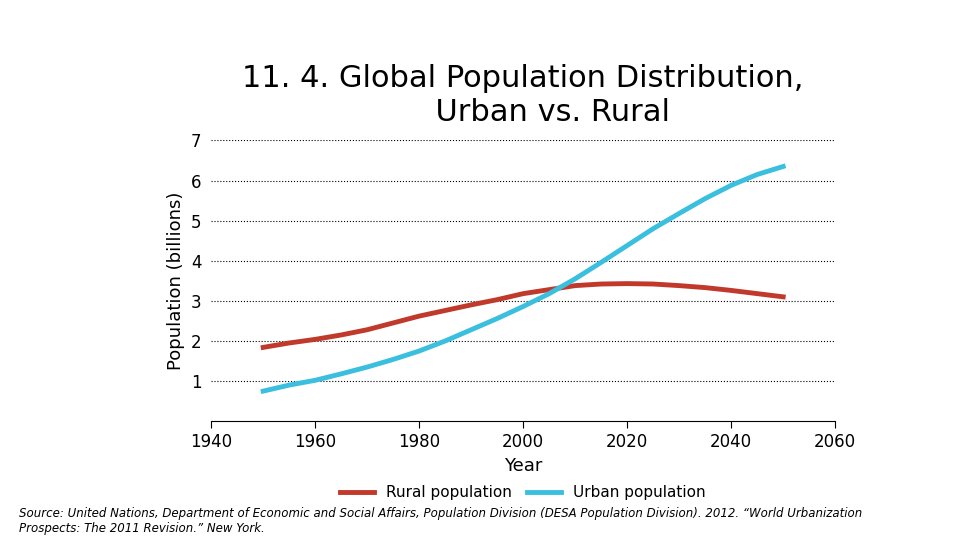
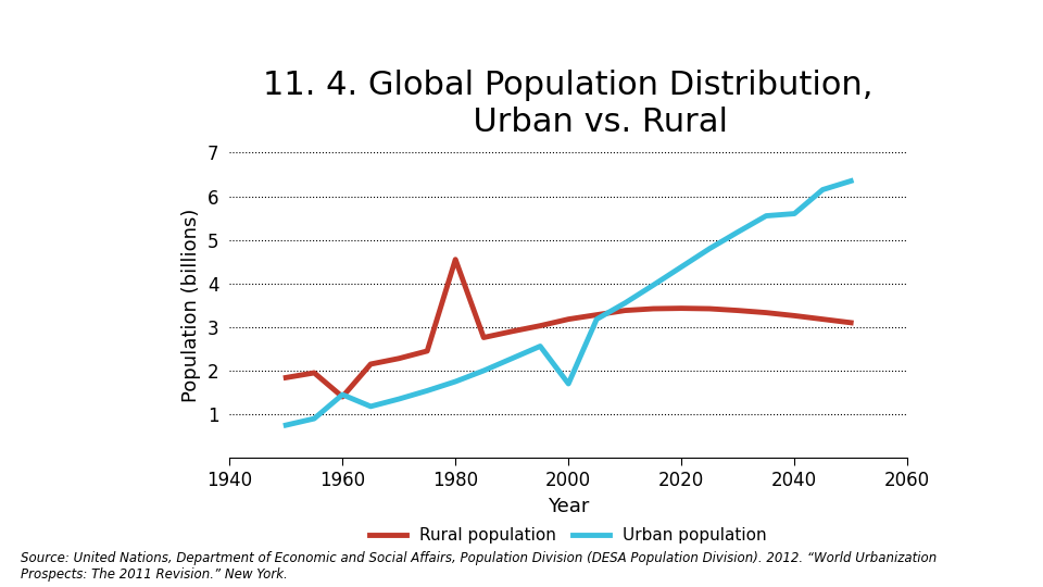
Rural population/1960: 2.04 -> 1.40
Urban population/1960: 1.02 -> 1.45
Rural population/1980: 2.62 -> 4.55
Urban population/2000: 2.86 -> 1.70
Urban population/2040: 5.88 -> 5.60
